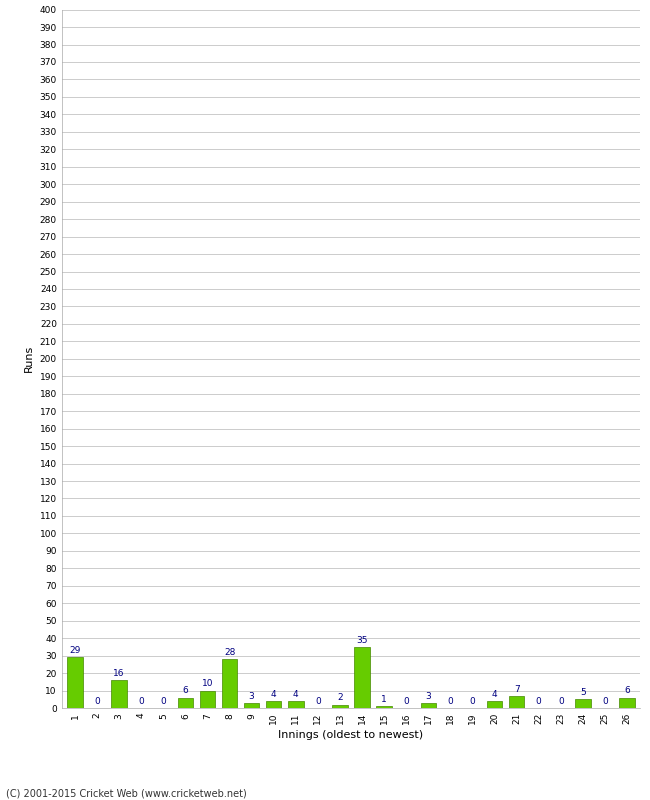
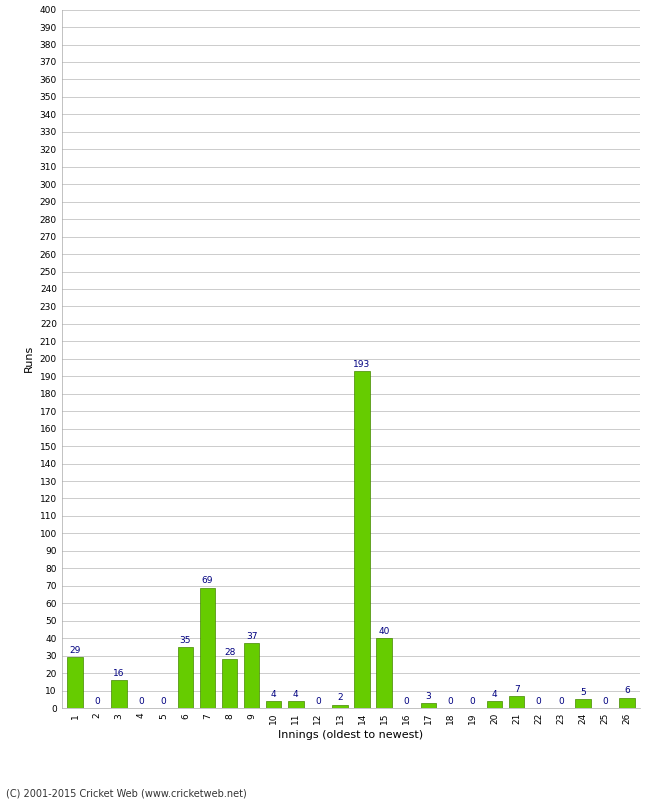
6: 6 -> 35
7: 10 -> 69
9: 3 -> 37
14: 35 -> 193
15: 1 -> 40
